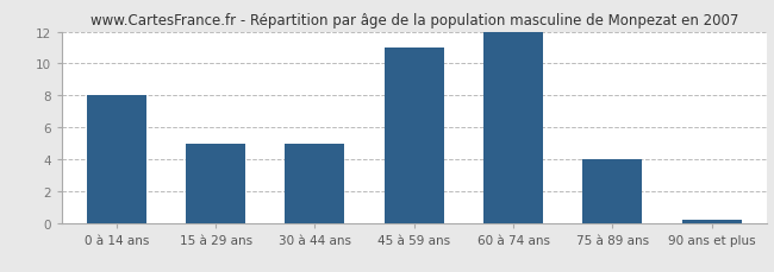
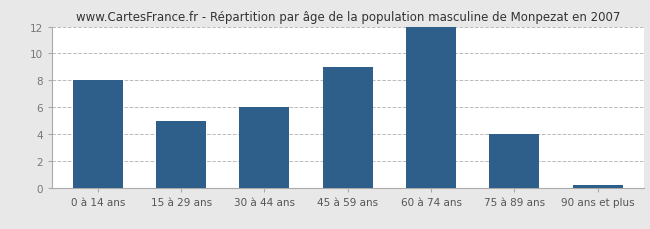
30 à 44 ans: 5.0 -> 6.0
45 à 59 ans: 11.0 -> 9.0
